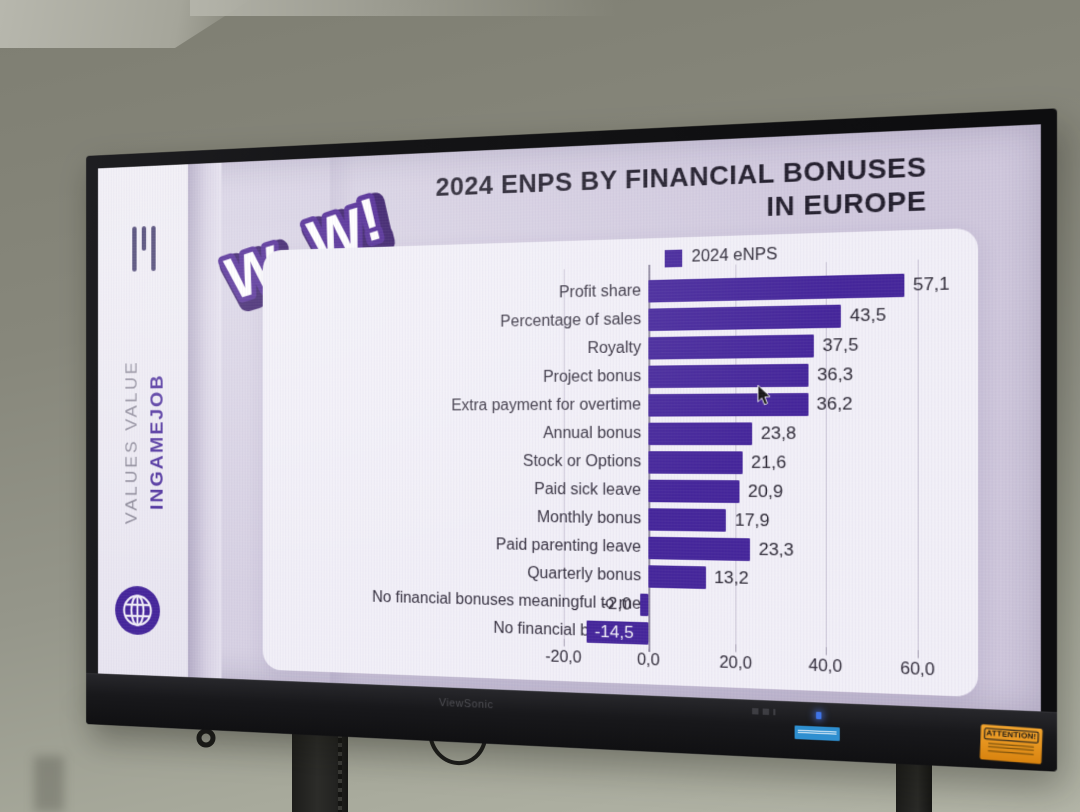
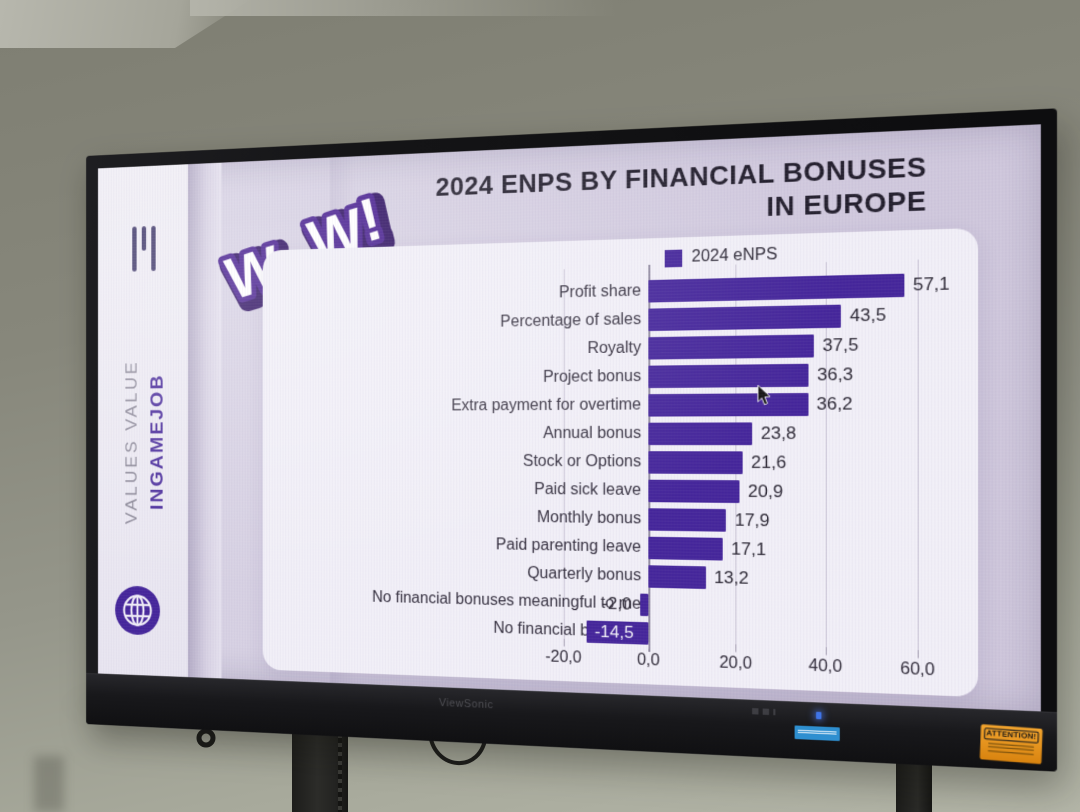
Paid parenting leave: 23,3 -> 17,1
